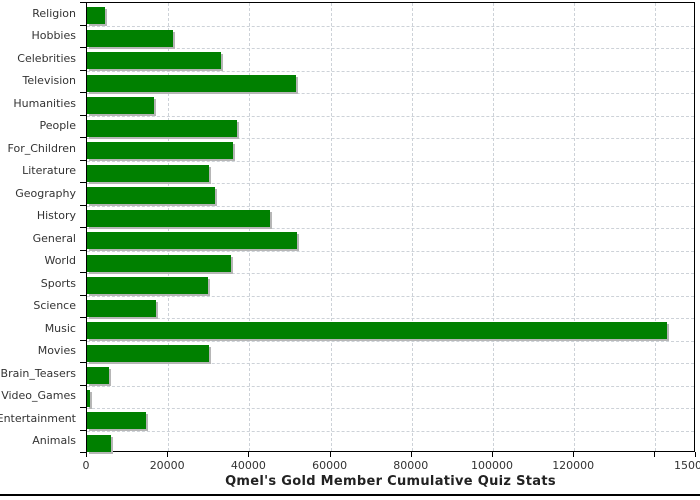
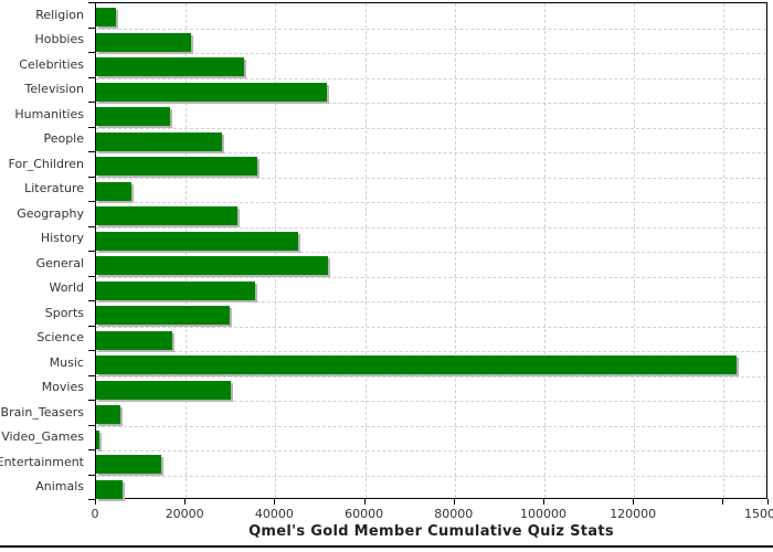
People: 37000 -> 28000
Literature: 30000 -> 8000
